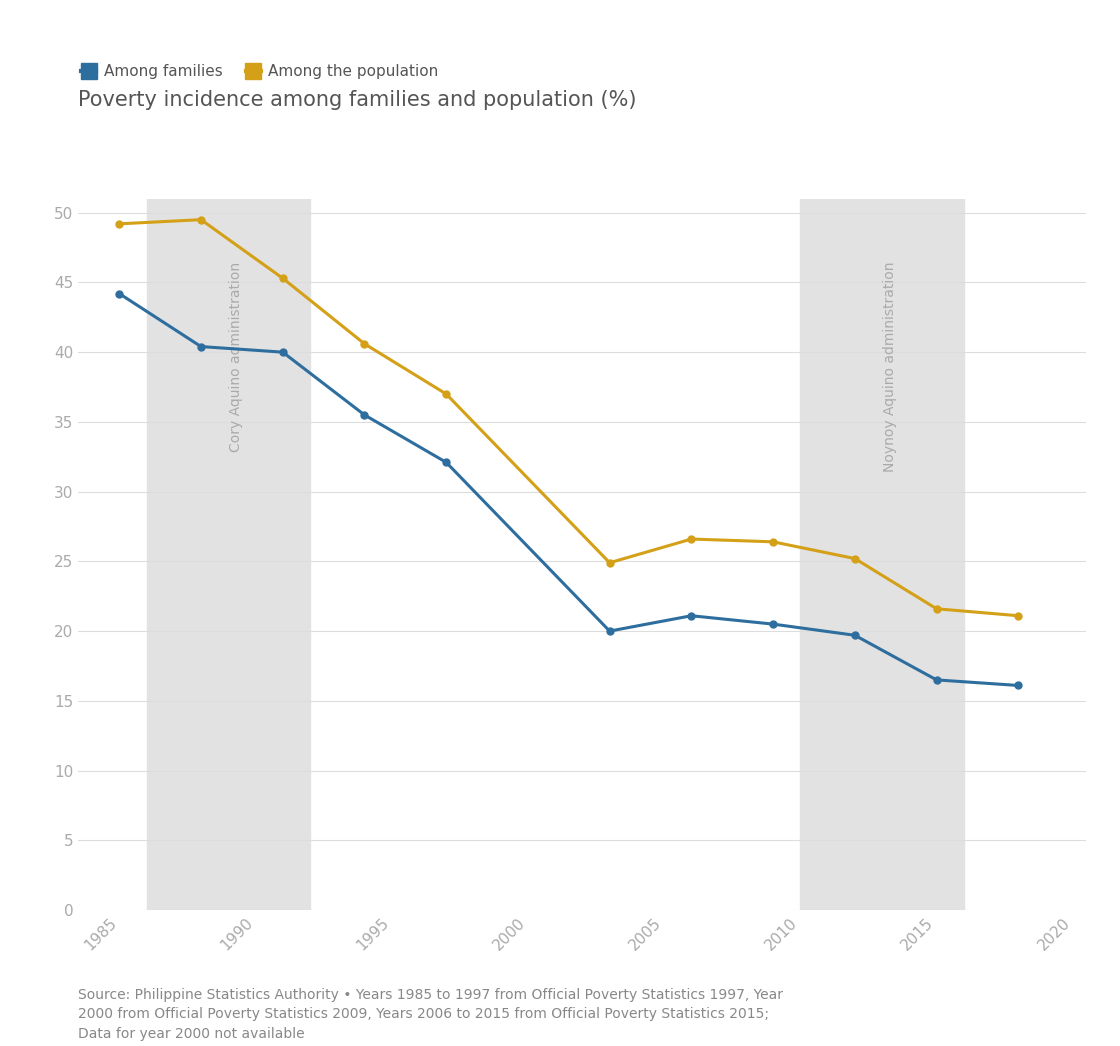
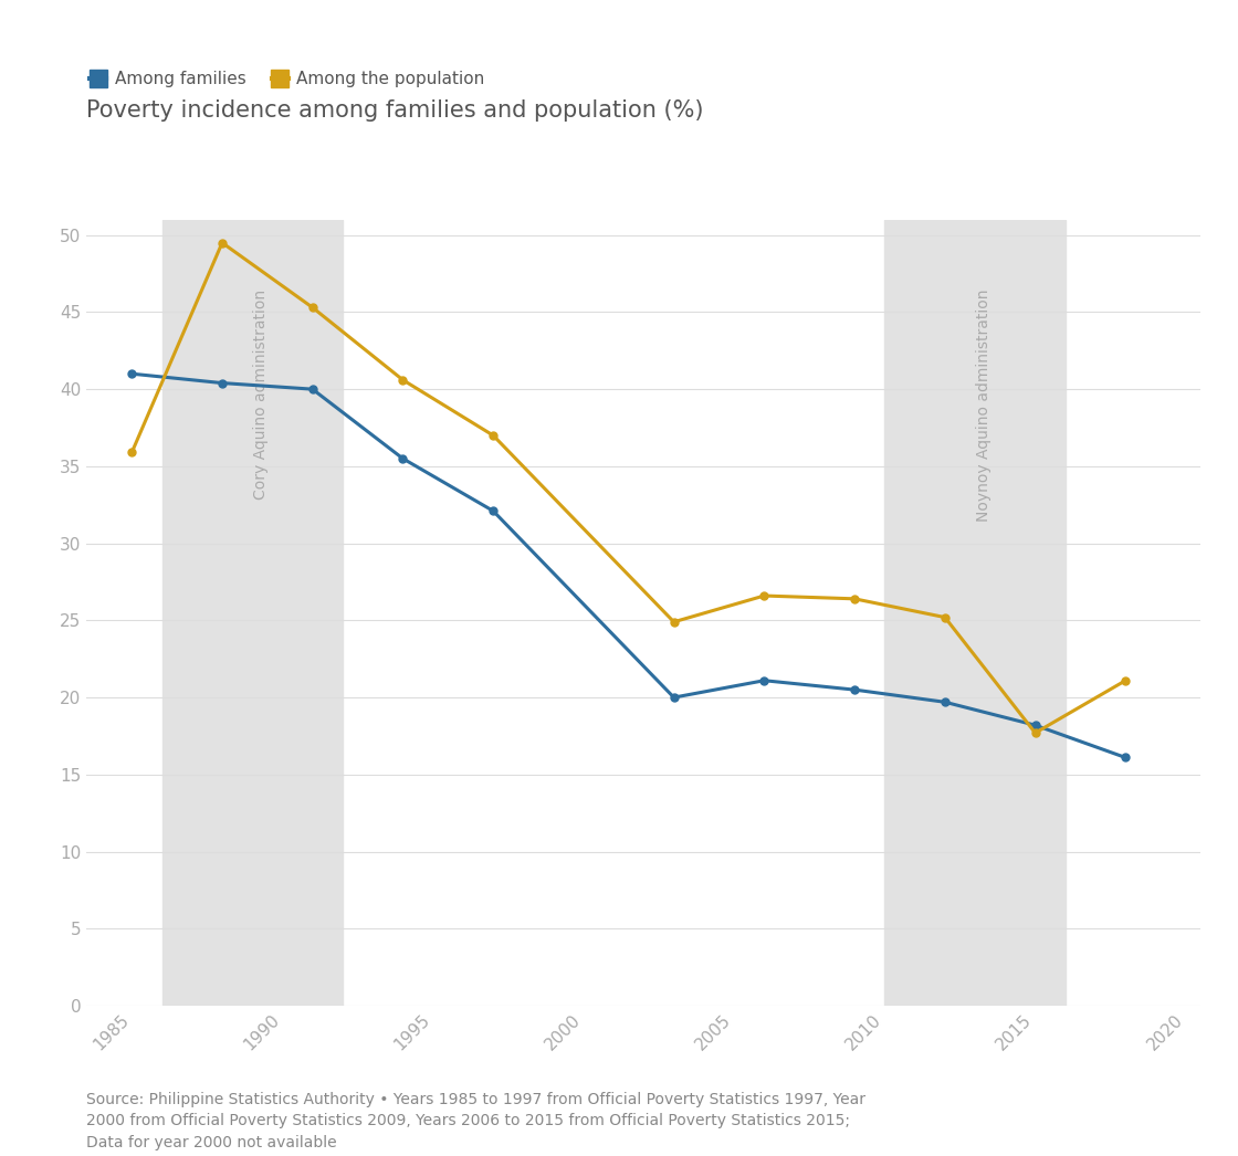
Among families/1985: 44.2 -> 41.0
Among the population/1985: 49.2 -> 35.9
Among families/2015: 16.5 -> 18.2
Among the population/2015: 21.6 -> 17.7
